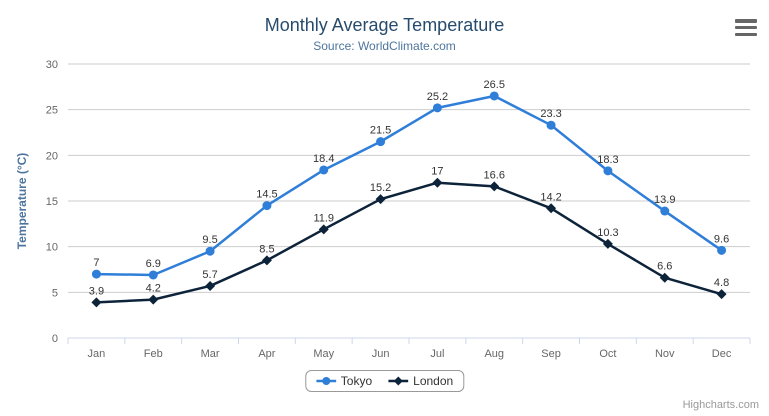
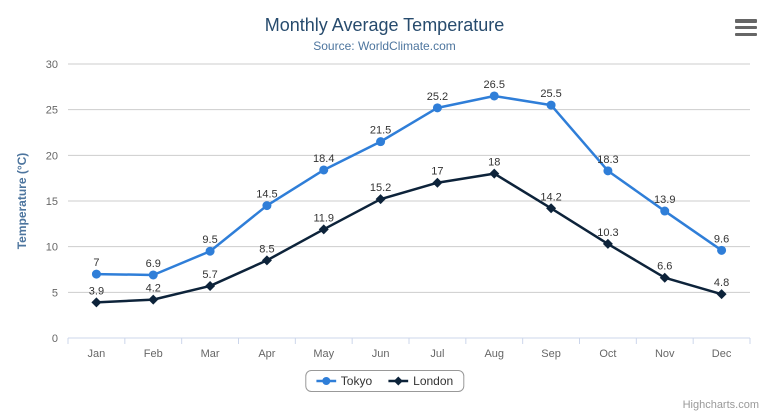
London/Aug: 16.6 -> 18
Tokyo/Sep: 23.3 -> 25.5
